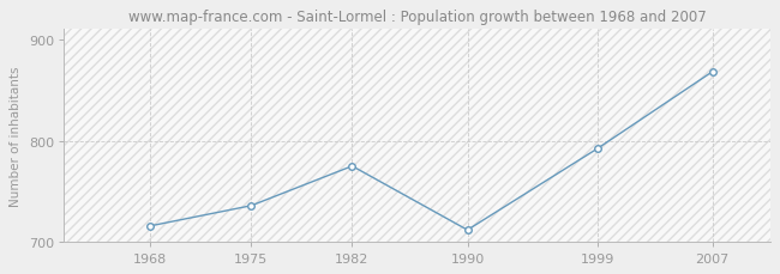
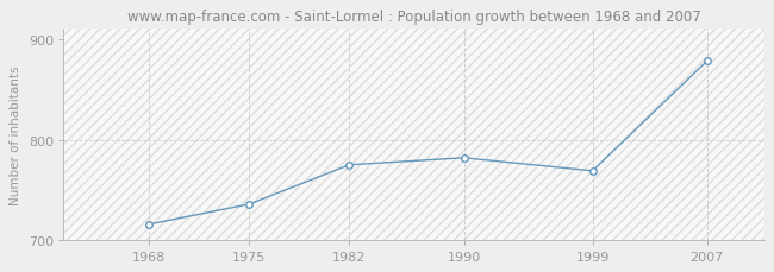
1990: 712 -> 782
1999: 792 -> 769
2007: 868 -> 878
